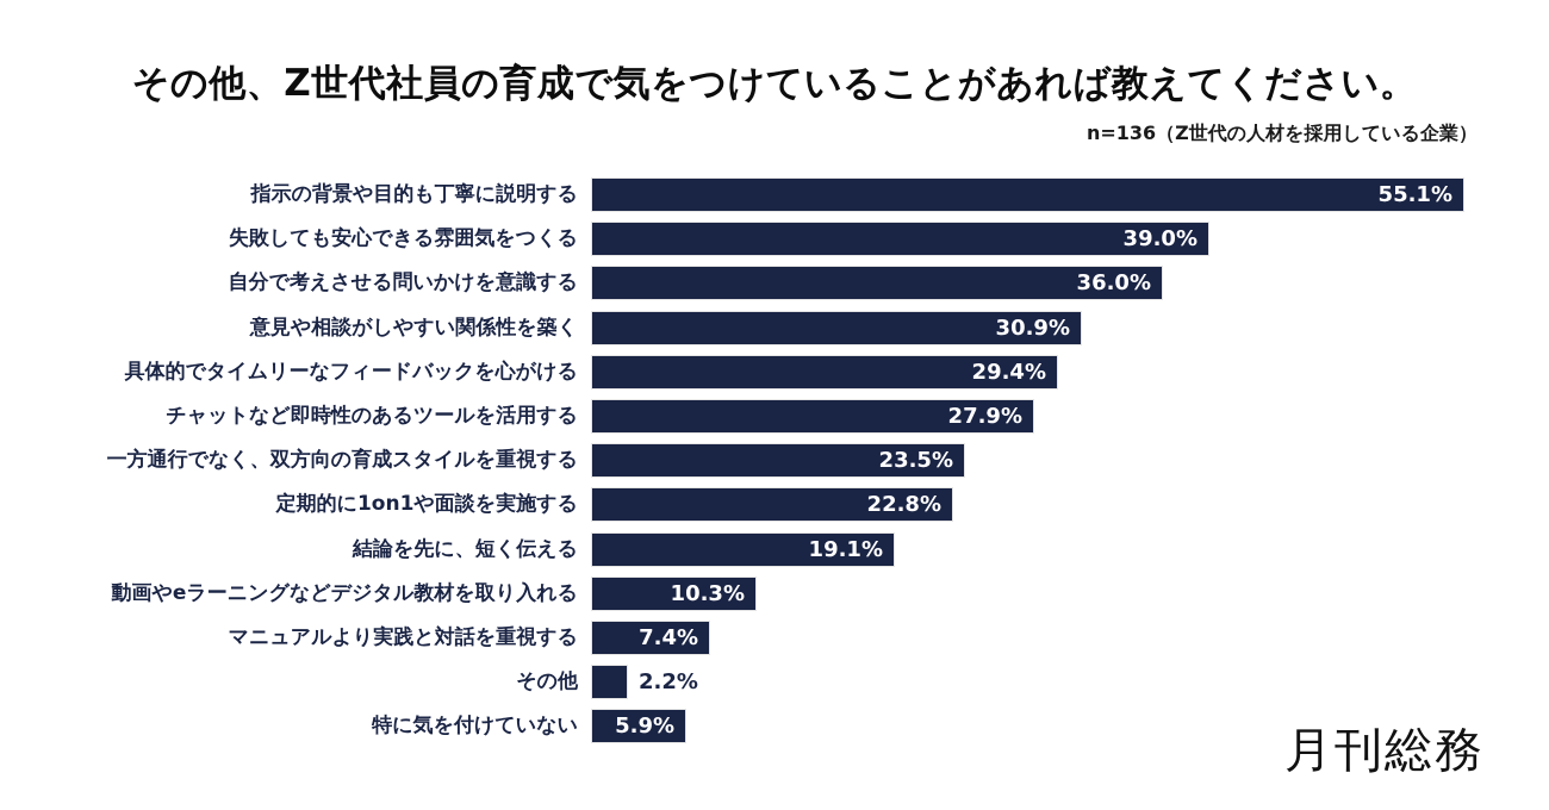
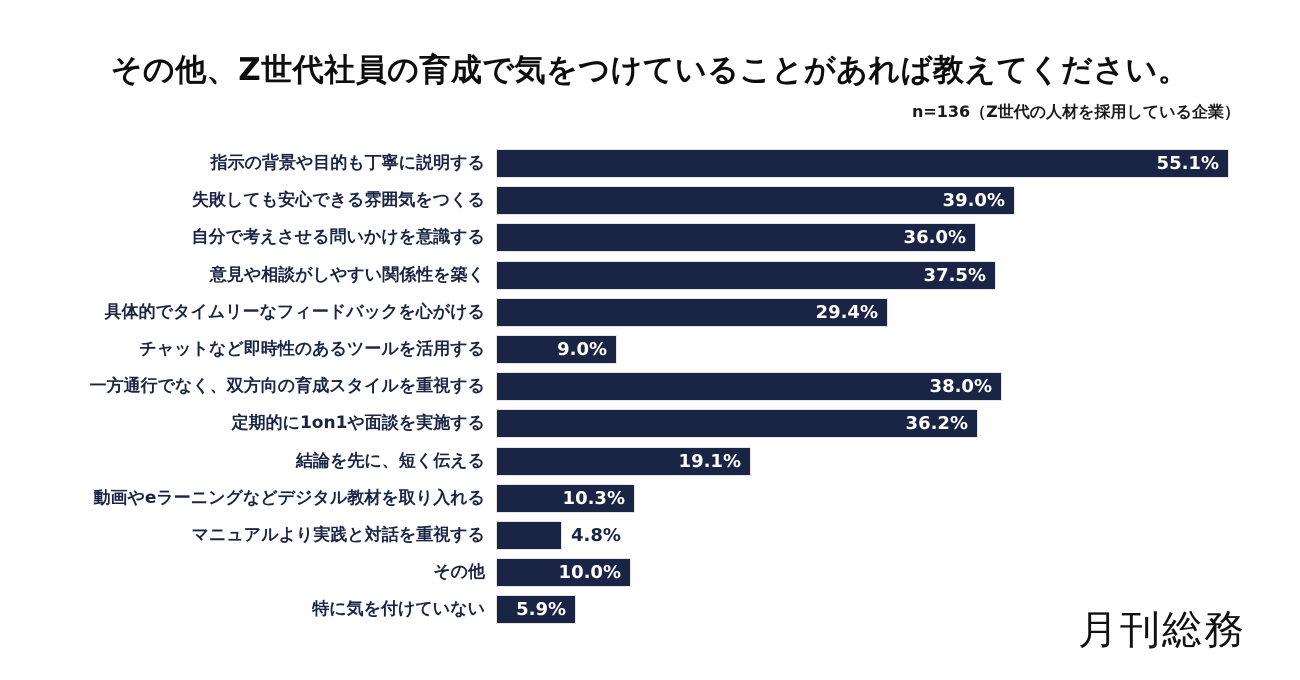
意見や相談がしやすい関係性を築く: 30.9% -> 37.5%
チャットなど即時性のあるツールを活用する: 27.9% -> 9.0%
一方通行でなく、双方向の育成スタイルを重視する: 23.5% -> 38.0%
定期的に1on1や面談を実施する: 22.8% -> 36.2%
マニュアルより実践と対話を重視する: 7.4% -> 4.8%
その他: 2.2% -> 10.0%
